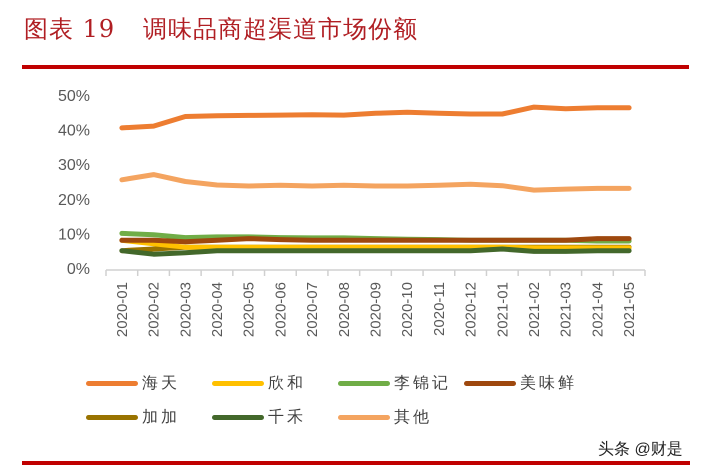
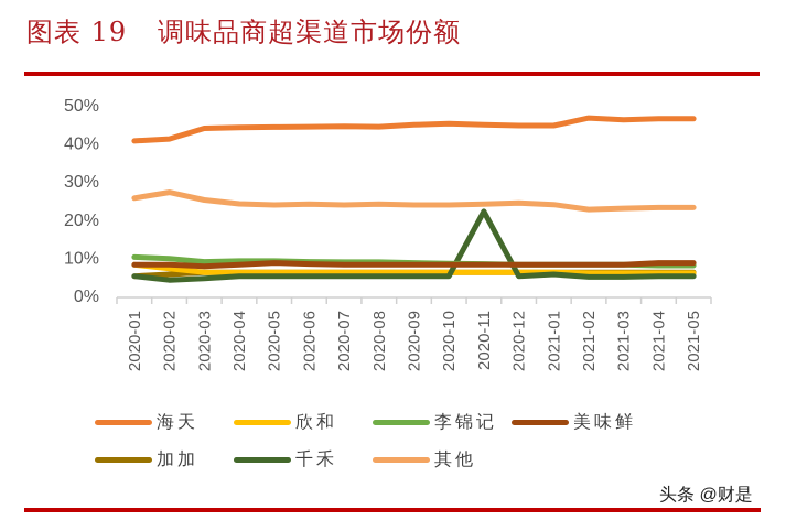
千禾/2020-11: 5% -> 22%
